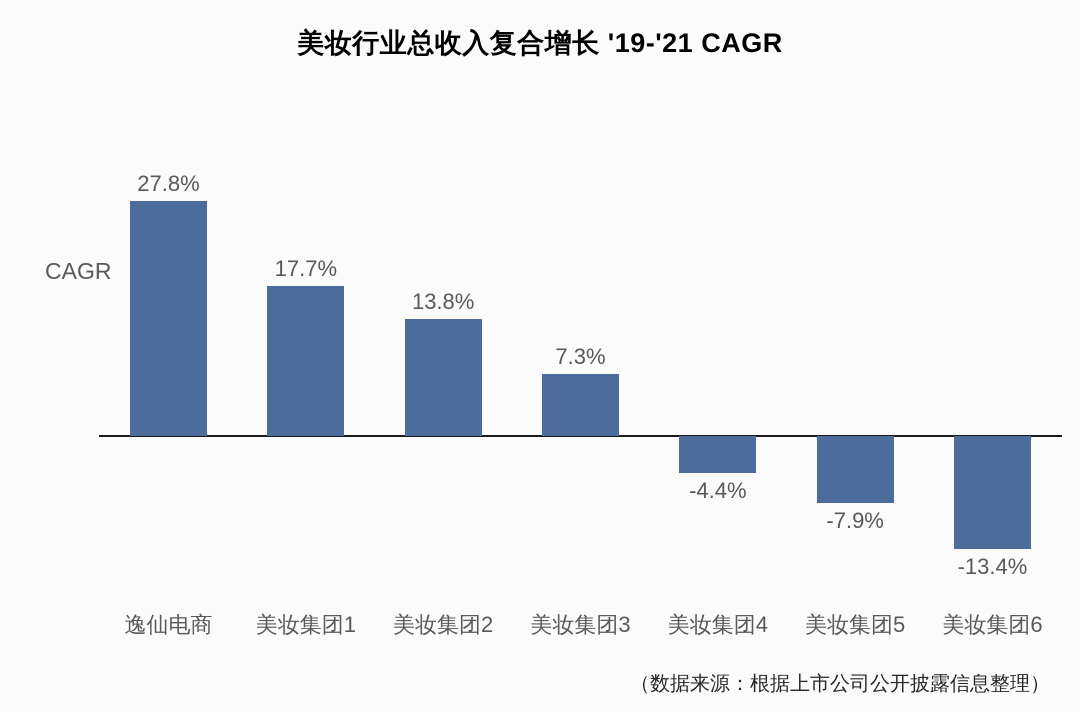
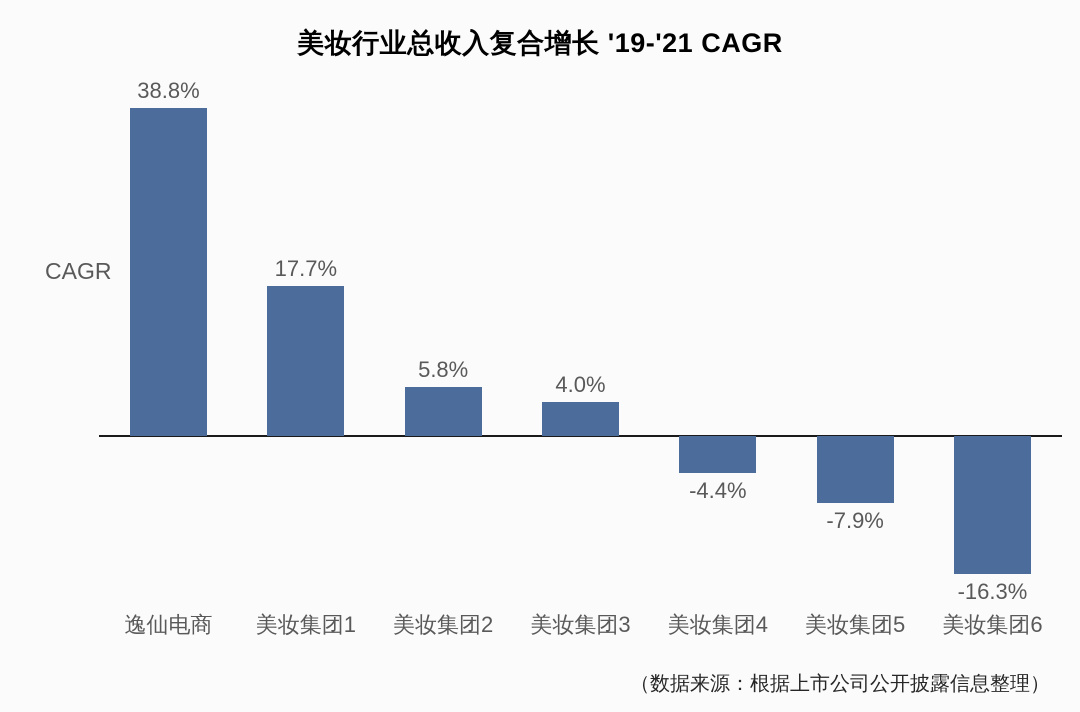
逸仙电商: 27.8% -> 38.8%
美妆集团2: 13.8% -> 5.8%
美妆集团3: 7.3% -> 4.0%
美妆集团6: -13.4% -> -16.3%
